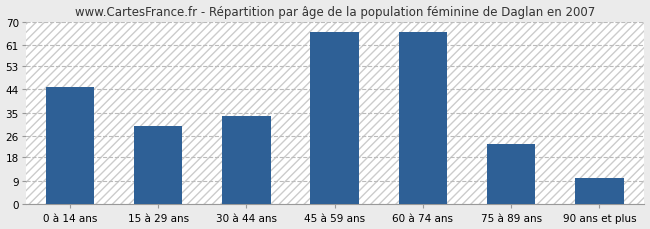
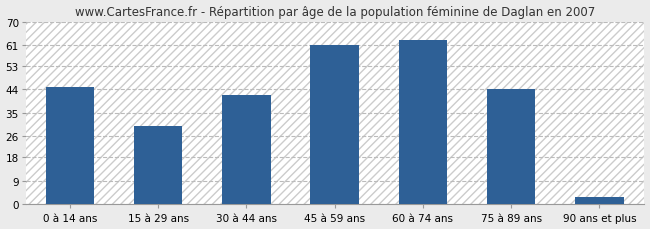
30 à 44 ans: 34 -> 42
45 à 59 ans: 66 -> 61
60 à 74 ans: 66 -> 63
75 à 89 ans: 23 -> 44
90 ans et plus: 10 -> 3
